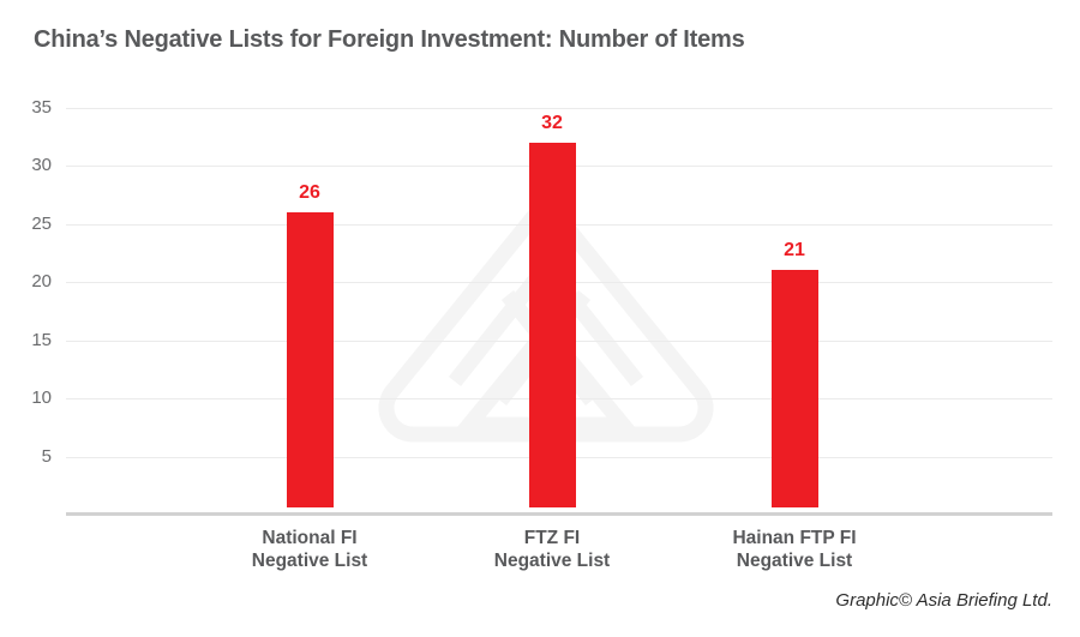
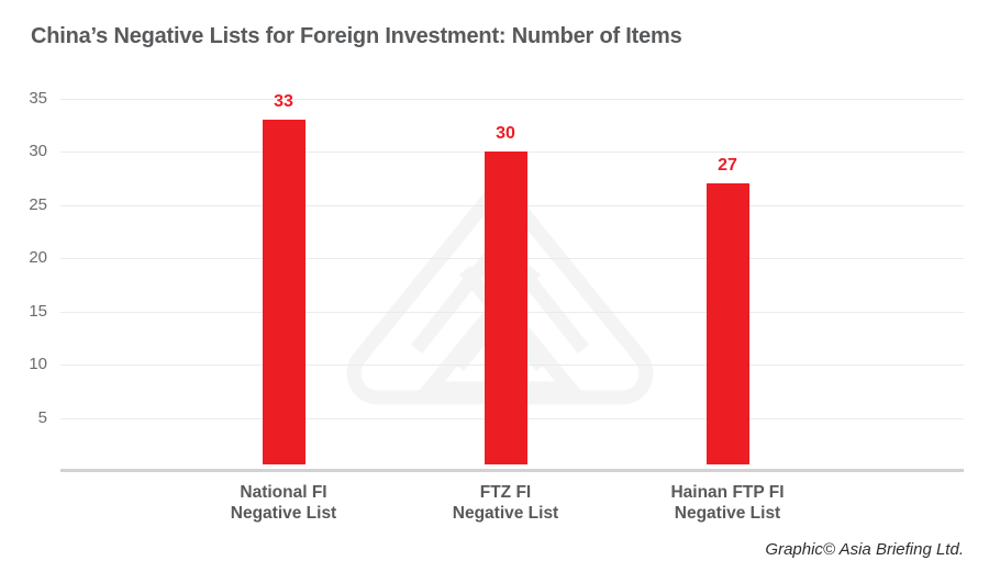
National FI Negative List: 26 -> 33
FTZ FI Negative List: 32 -> 30
Hainan FTP FI Negative List: 21 -> 27
